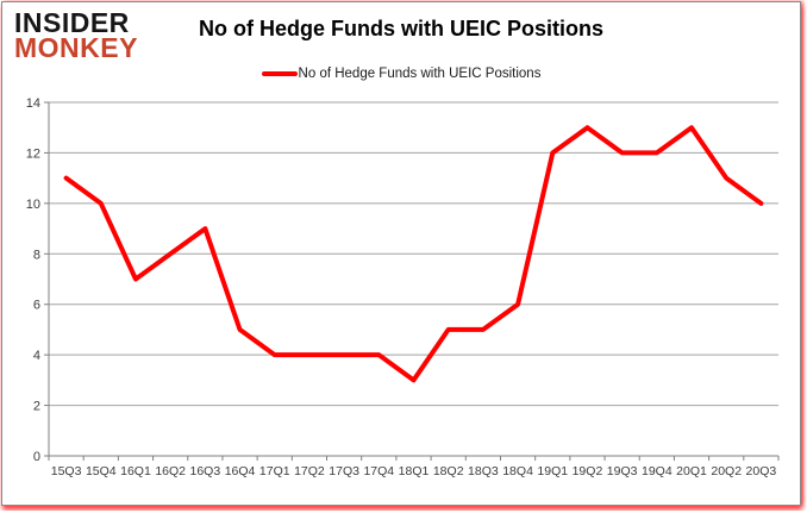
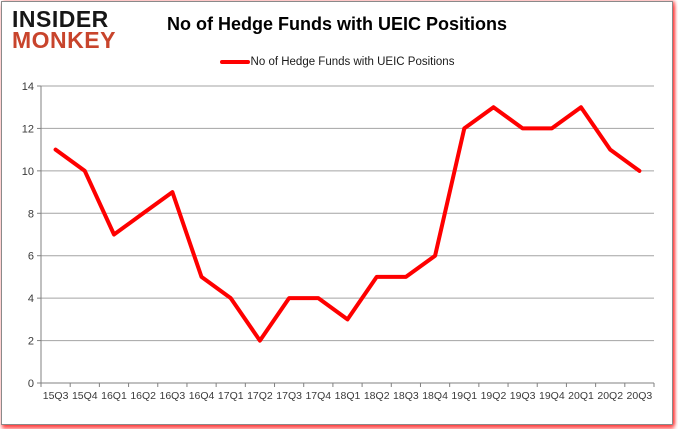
17Q2: 4 -> 2
